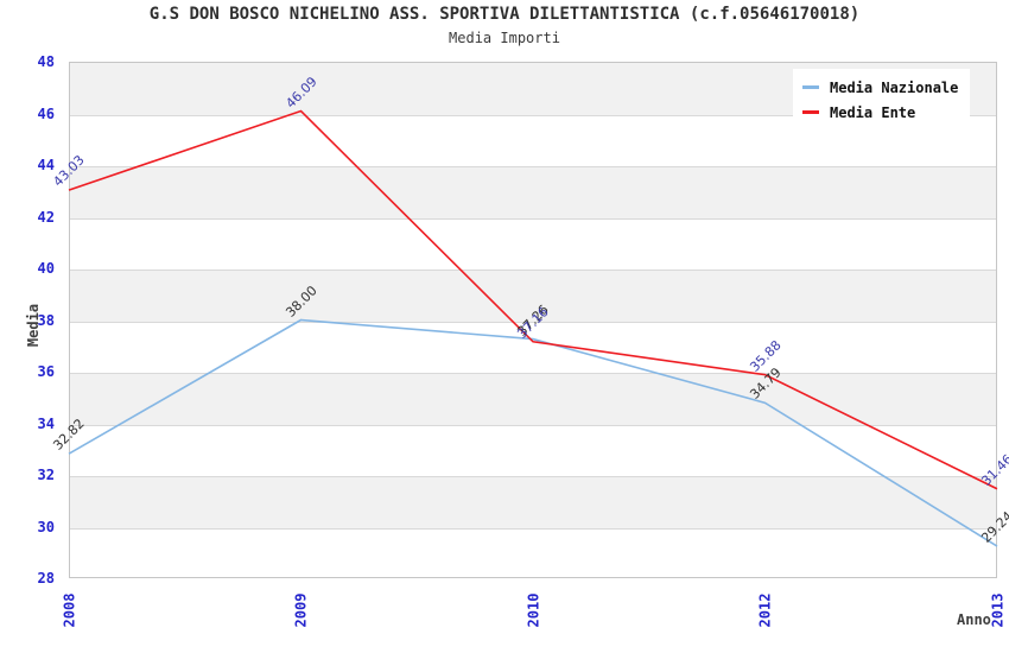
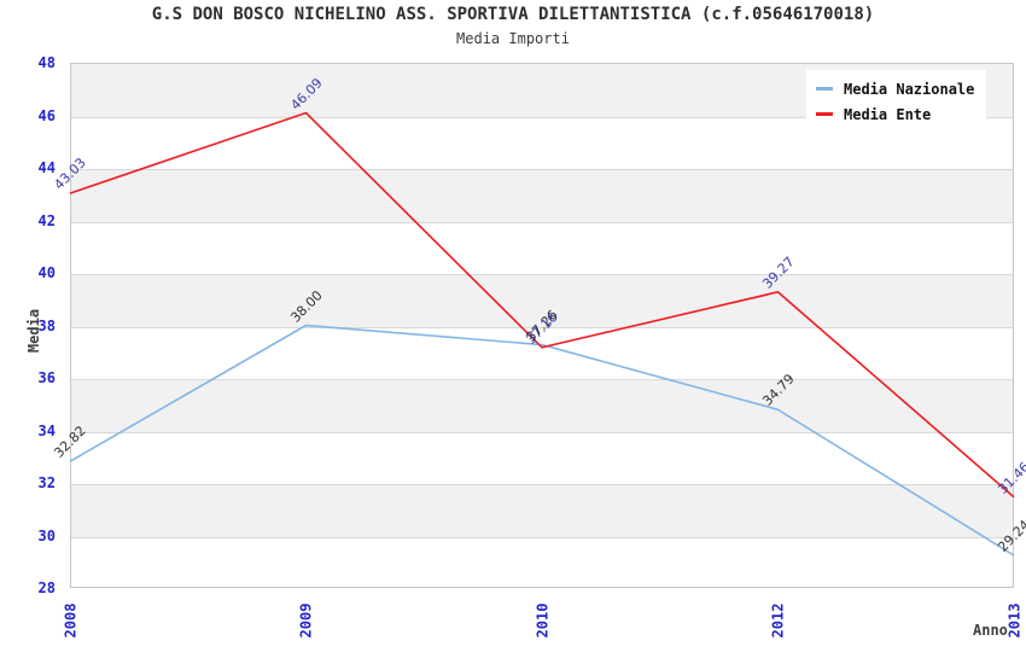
Media Ente/2012: 35.88 -> 39.27
